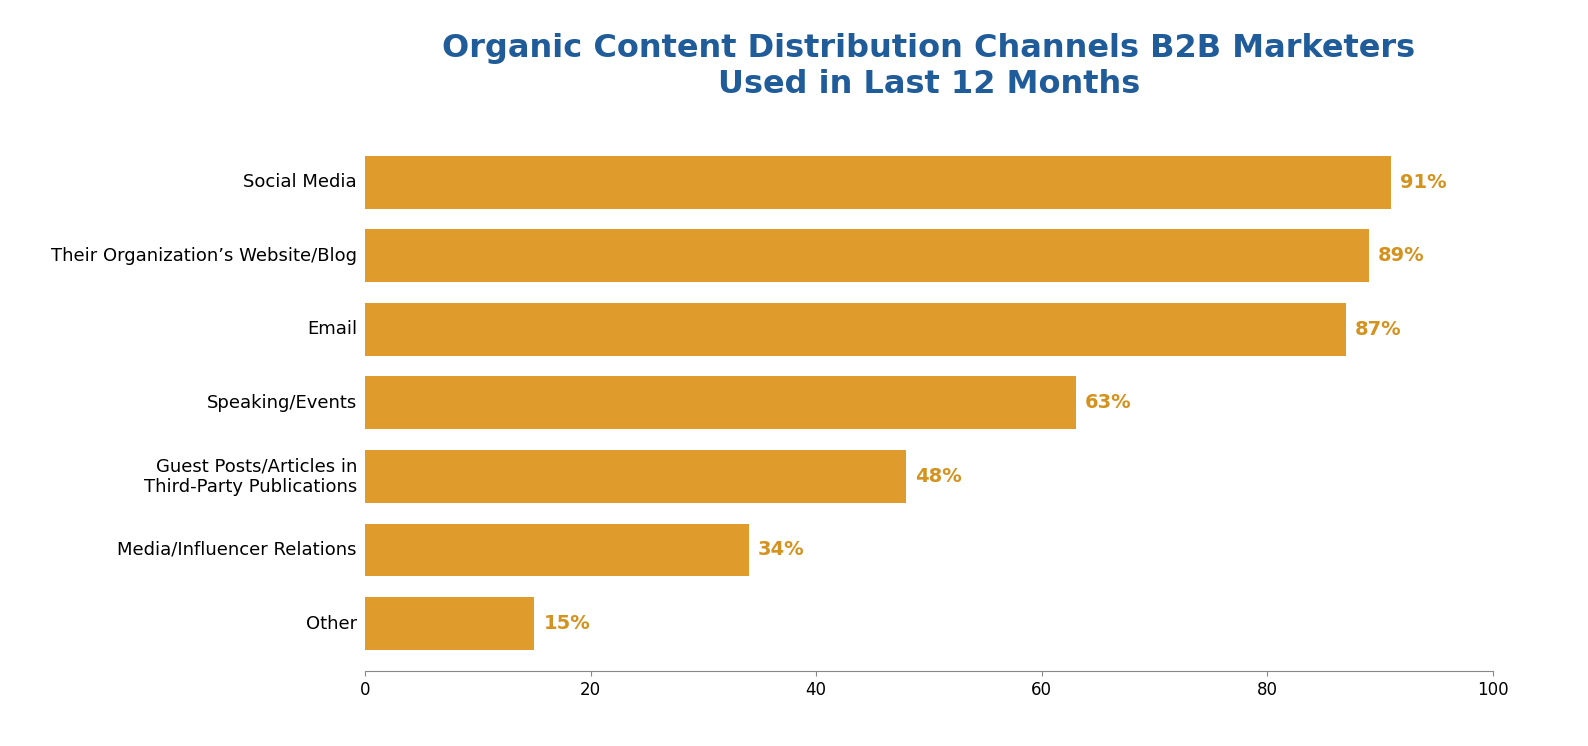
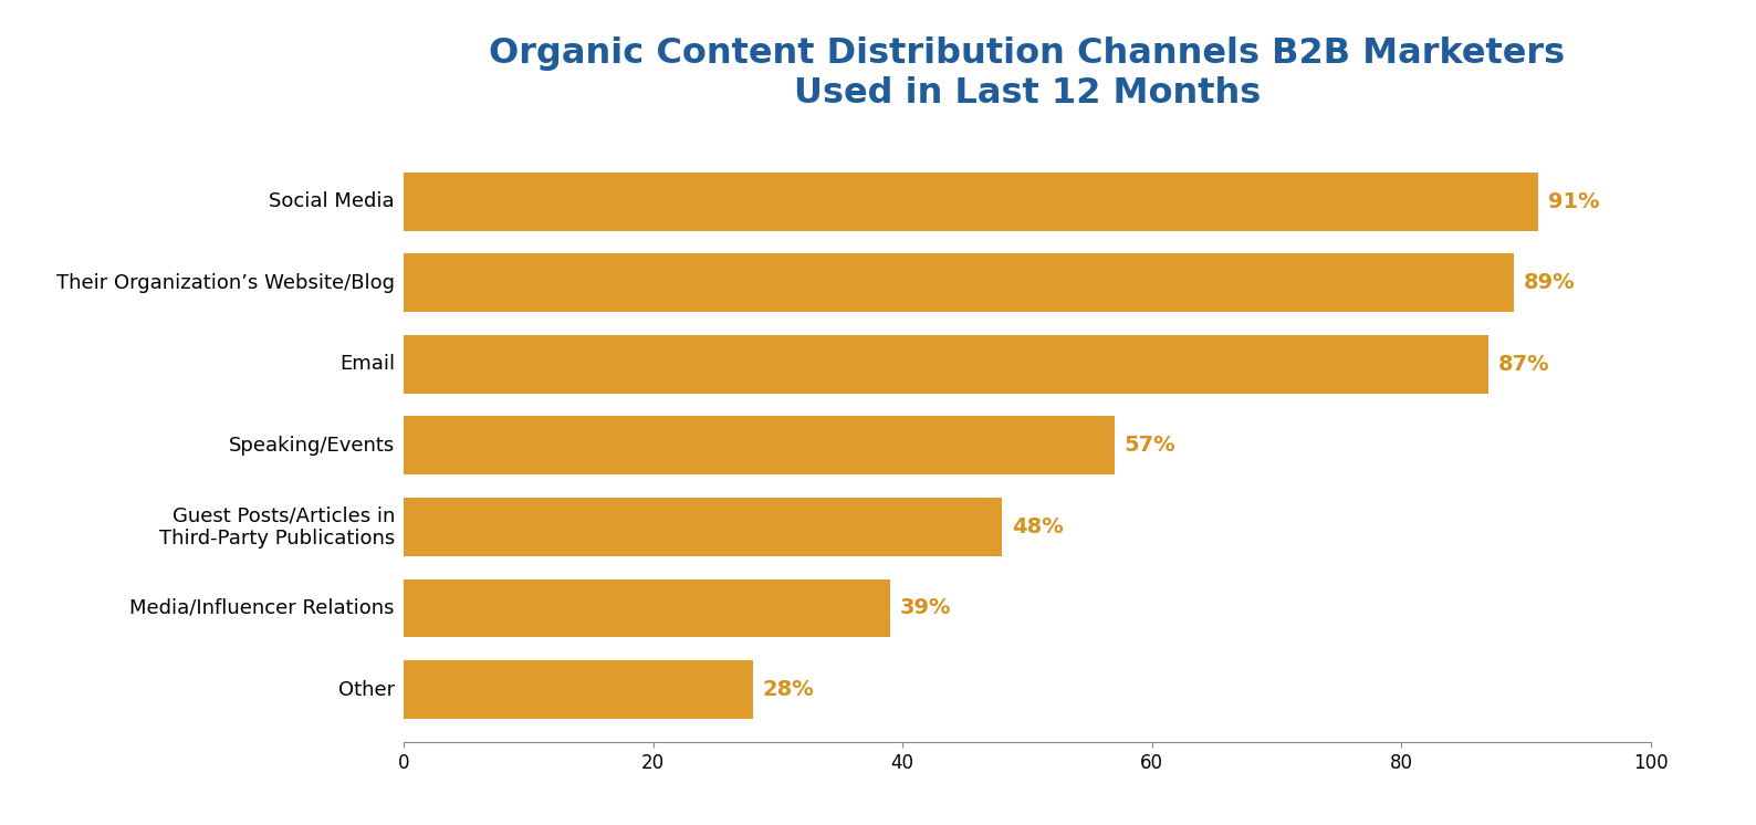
Speaking/Events: 63% -> 57%
Media/Influencer Relations: 34% -> 39%
Other: 15% -> 28%
